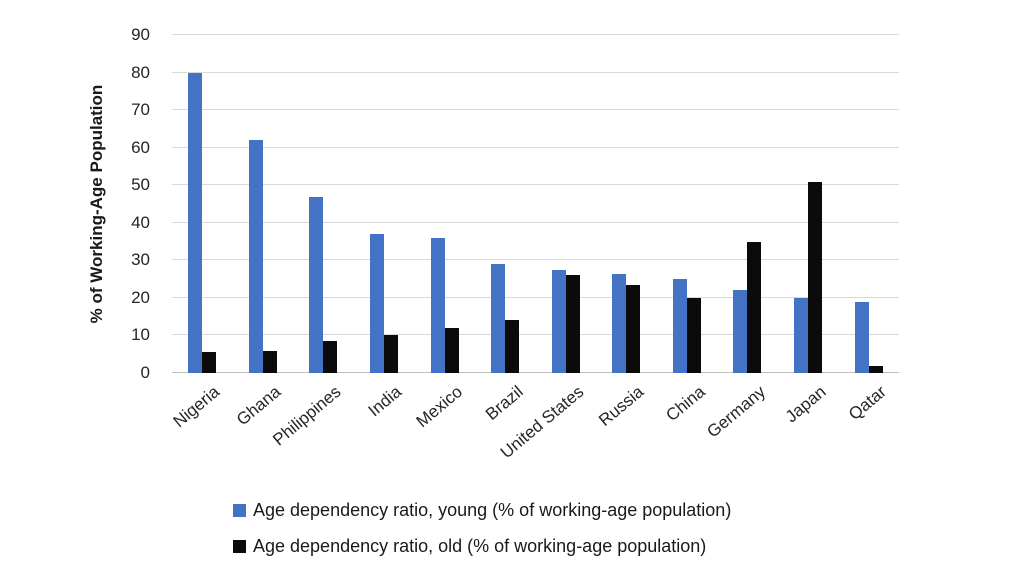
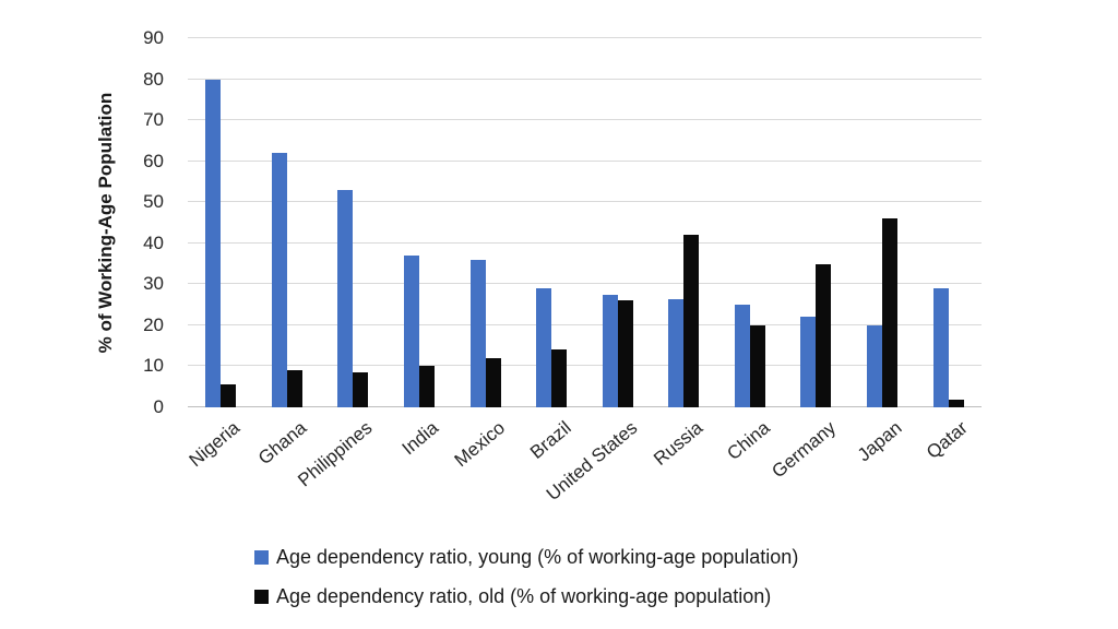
Age dependency ratio, old (% of working-age population)/Ghana: 6 -> 9
Age dependency ratio, young (% of working-age population)/Philippines: 47 -> 53
Age dependency ratio, old (% of working-age population)/Russia: 24 -> 42
Age dependency ratio, old (% of working-age population)/Japan: 51 -> 46
Age dependency ratio, young (% of working-age population)/Qatar: 19 -> 29
